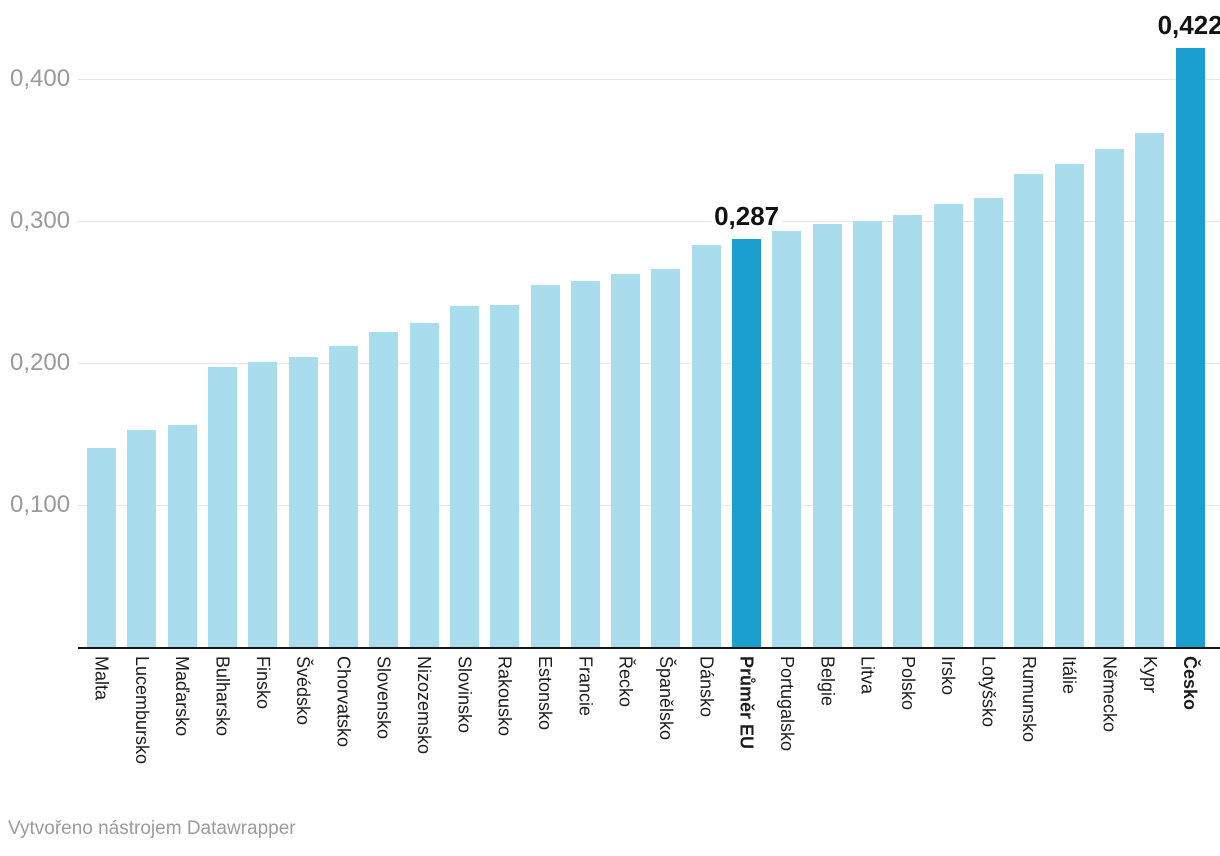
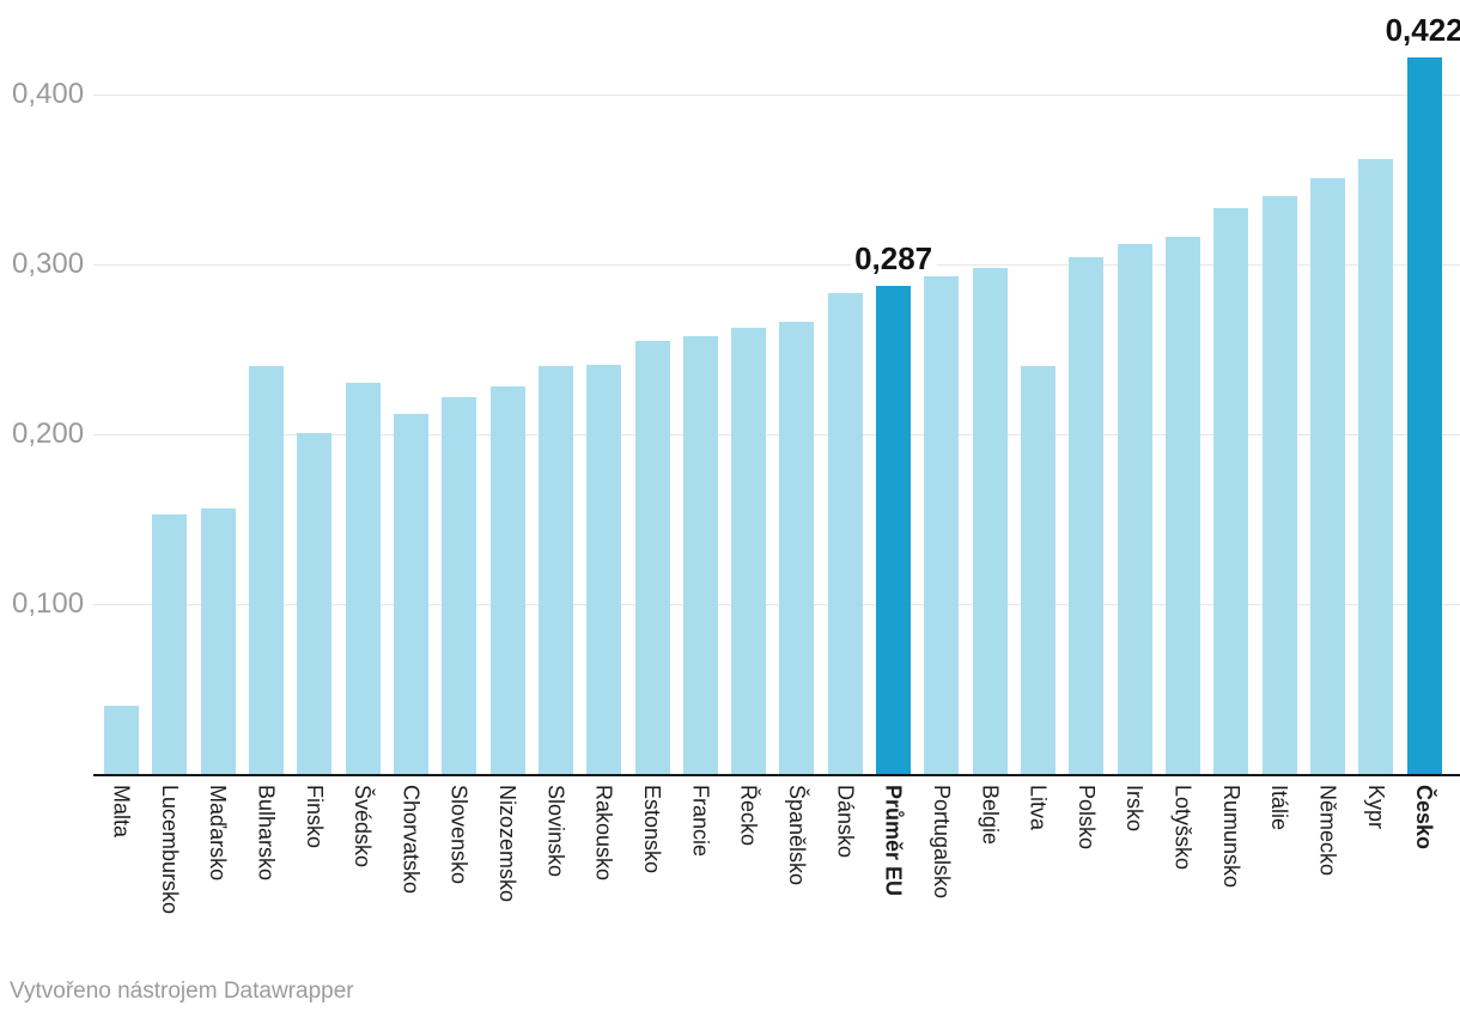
Malta: 0,14 -> 0,04
Bulharsko: 0,20 -> 0,24
Švédsko: 0,20 -> 0,23
Litva: 0,30 -> 0,24
